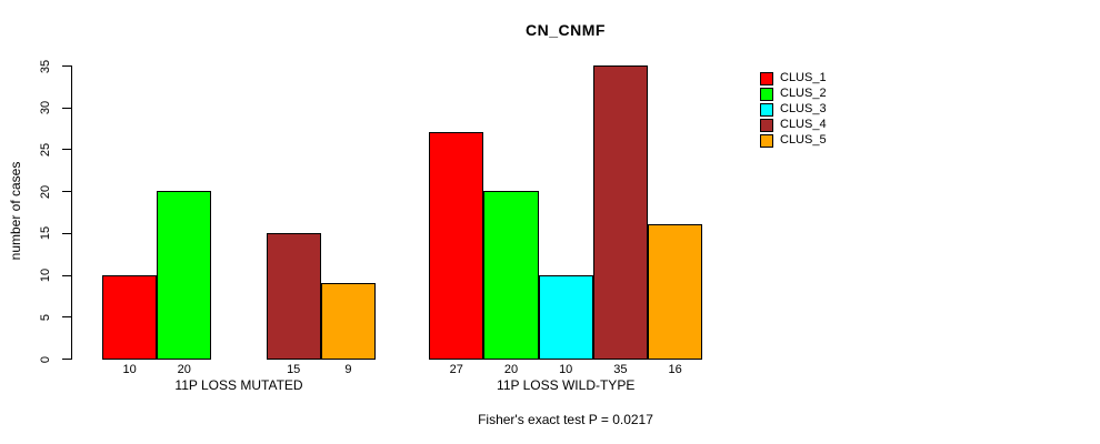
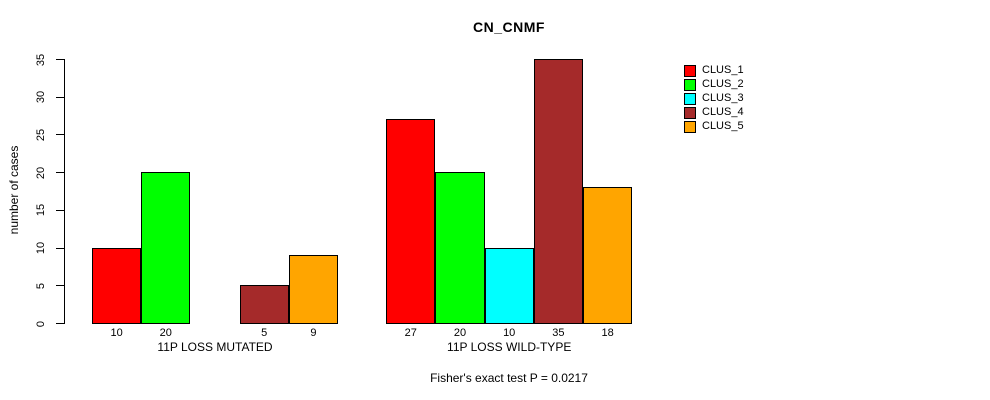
CLUS_4/11P LOSS MUTATED: 15 -> 5
CLUS_5/11P LOSS WILD-TYPE: 16 -> 18
